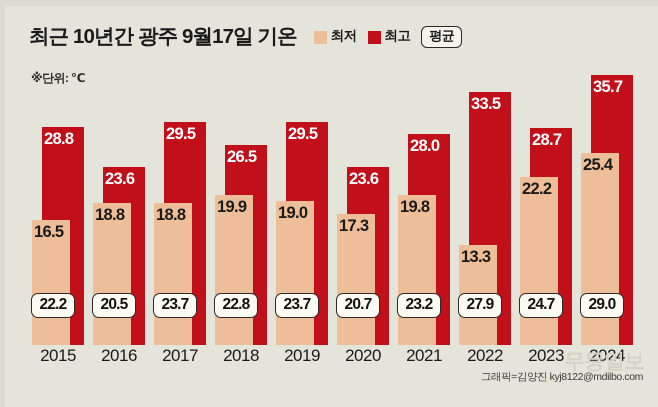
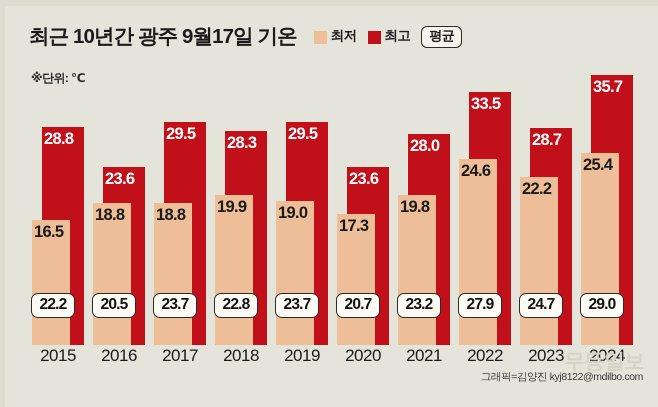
최고/2018: 26.5 -> 28.3
최저/2022: 13.3 -> 24.6
